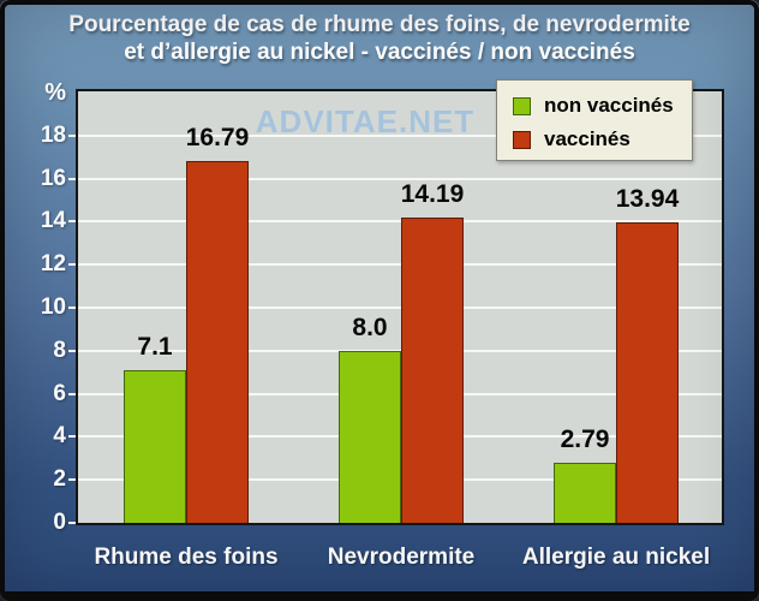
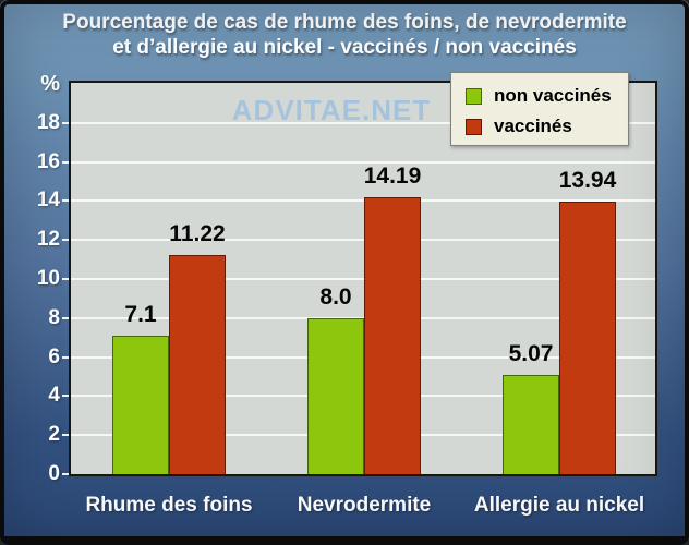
vaccinés/Rhume des foins: 16.79 -> 11.22
non vaccinés/Allergie au nickel: 2.79 -> 5.07
